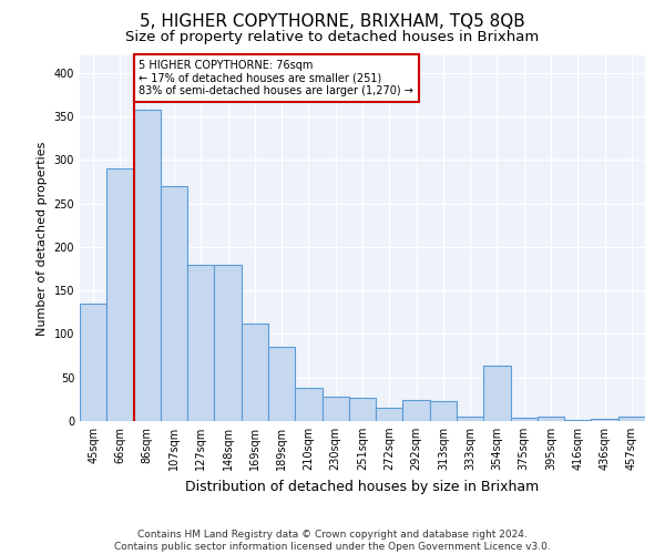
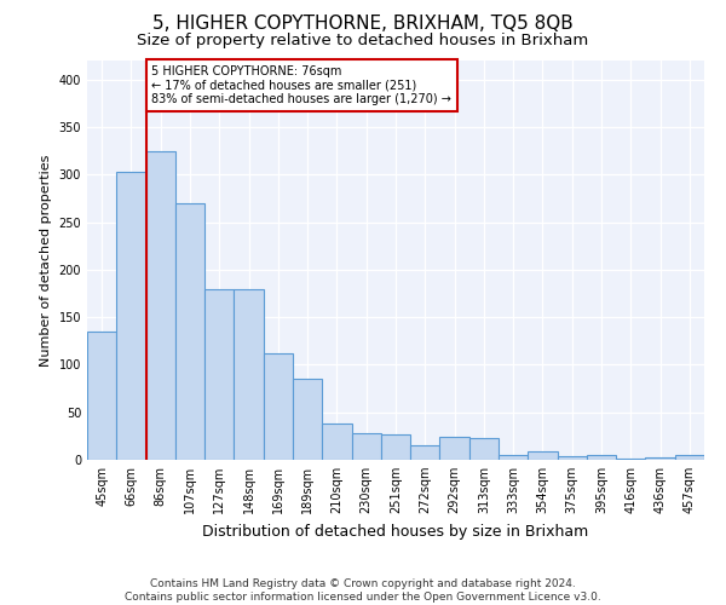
66sqm: 290 -> 303
86sqm: 358 -> 325
354sqm: 64 -> 9
